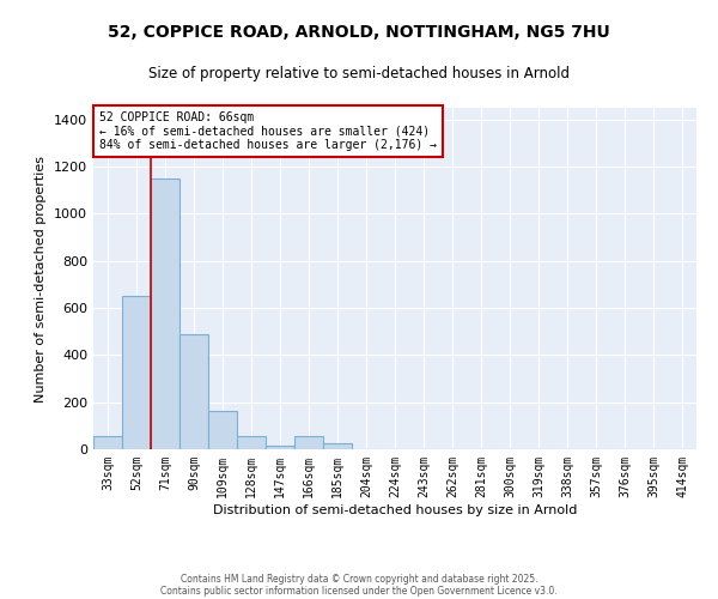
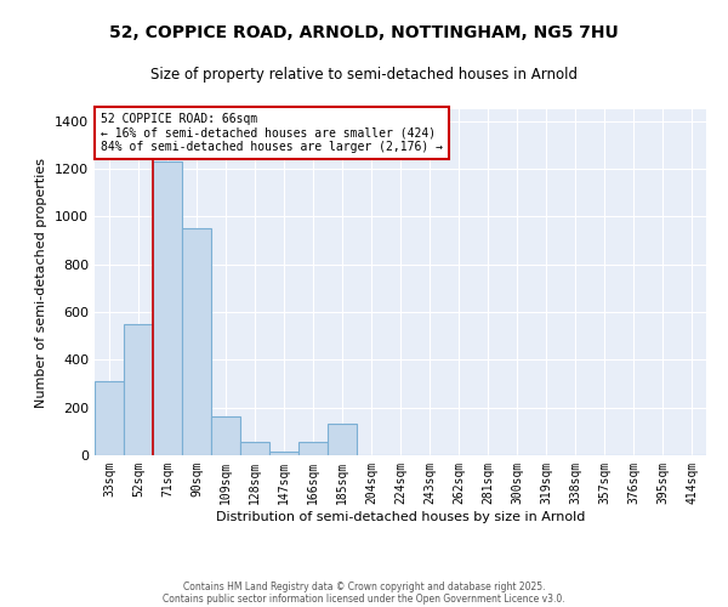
33sqm: 60 -> 310
52sqm: 650 -> 550
71sqm: 1150 -> 1230
90sqm: 490 -> 950
185sqm: 20 -> 130
